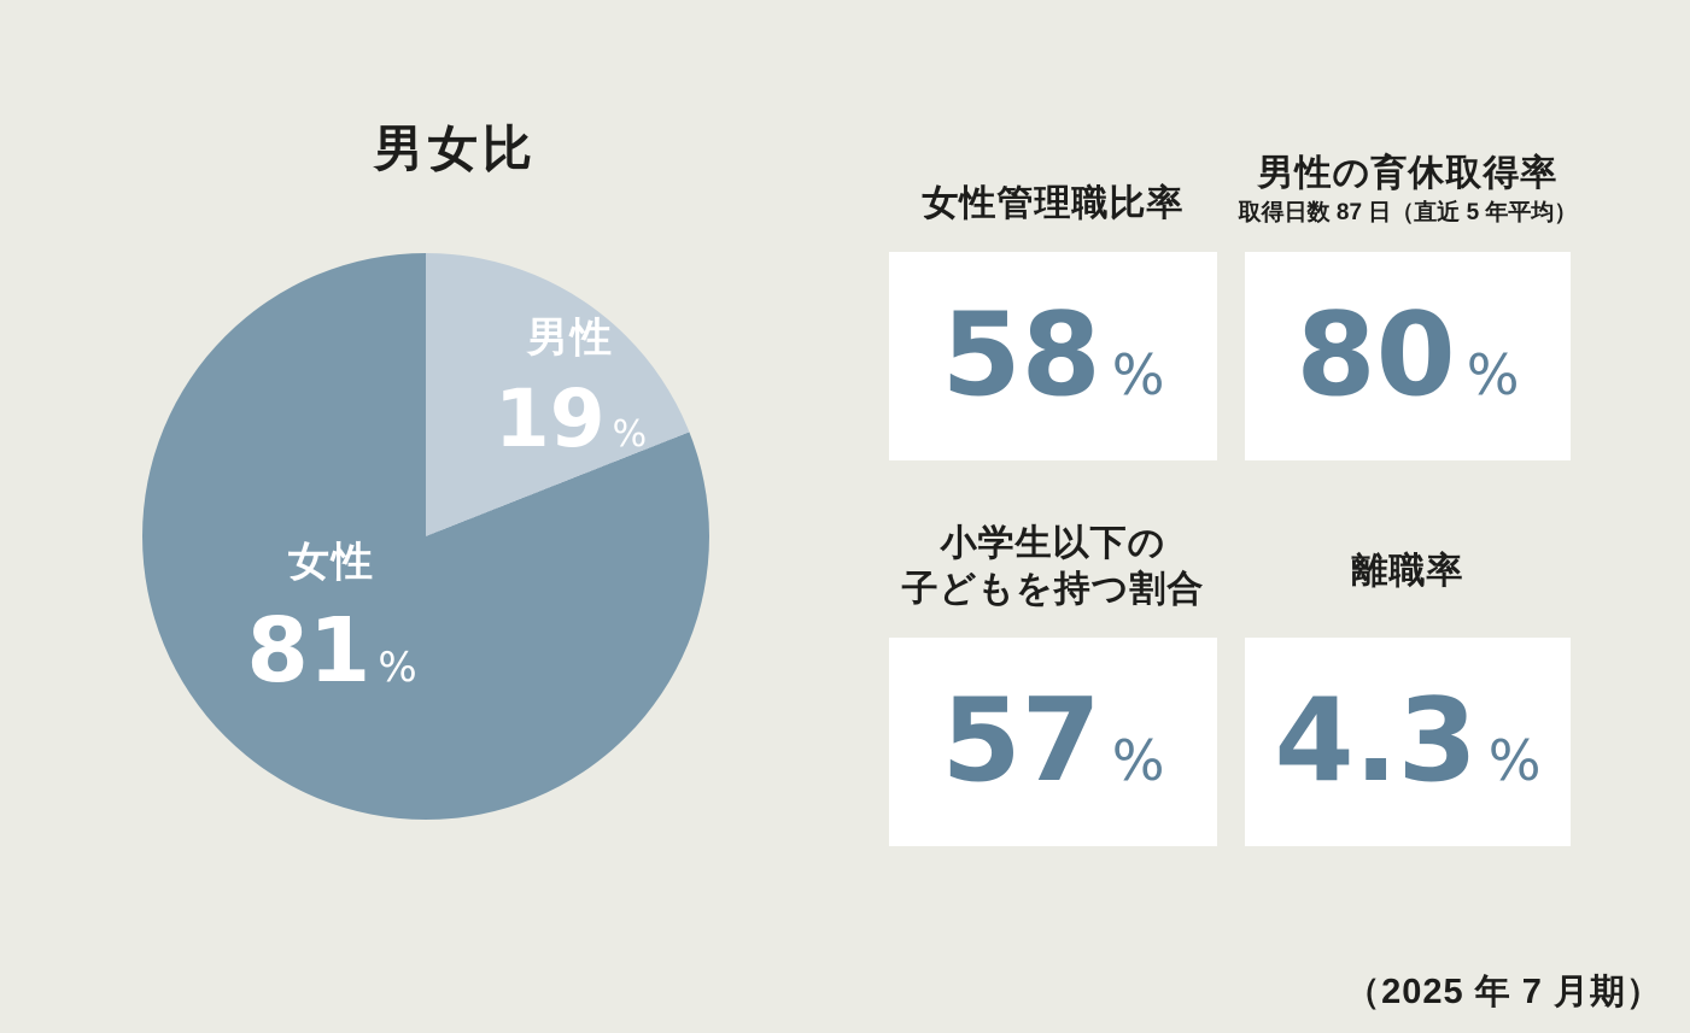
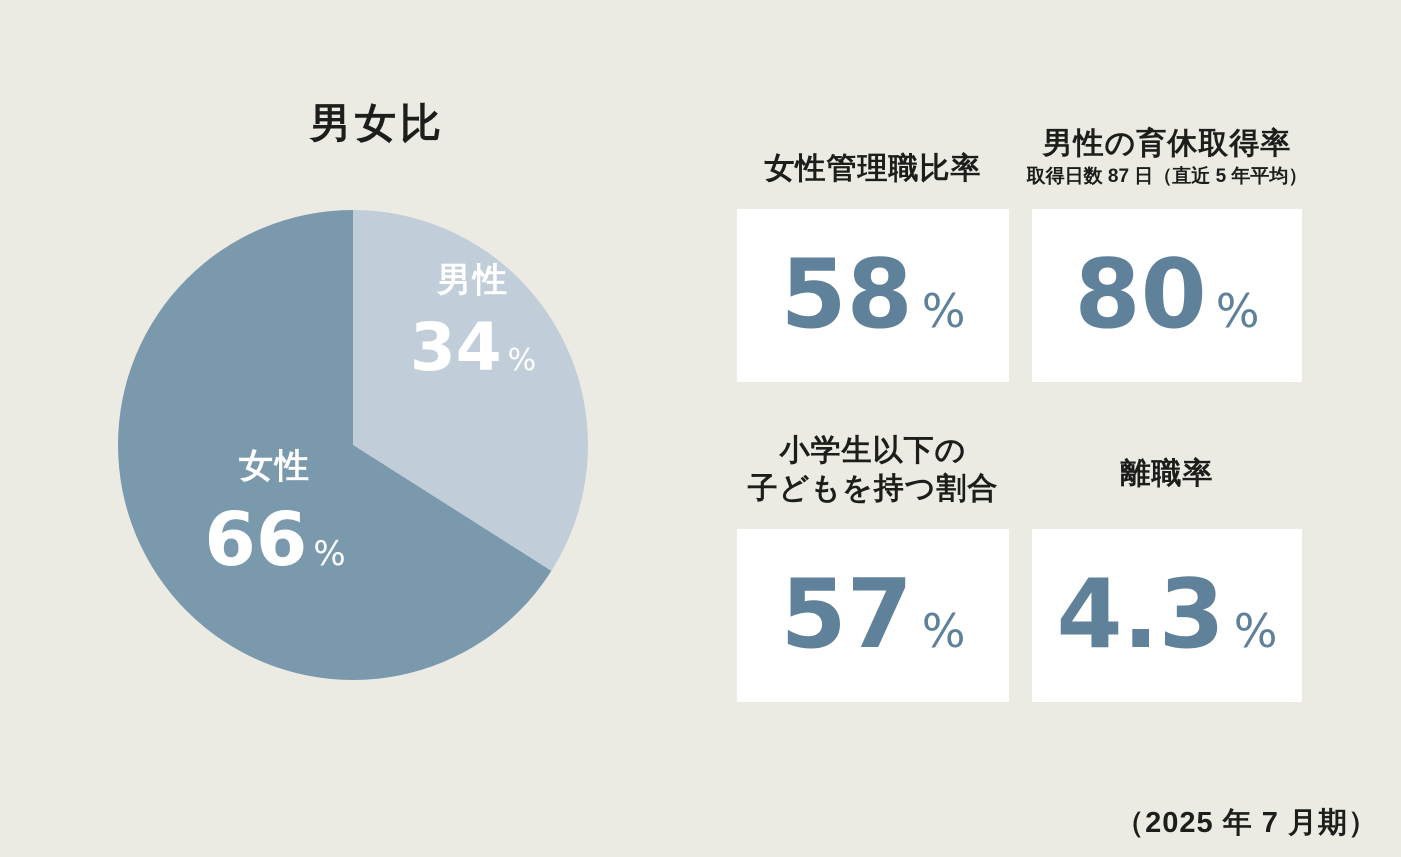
男性: 19 -> 34
女性: 81 -> 66
